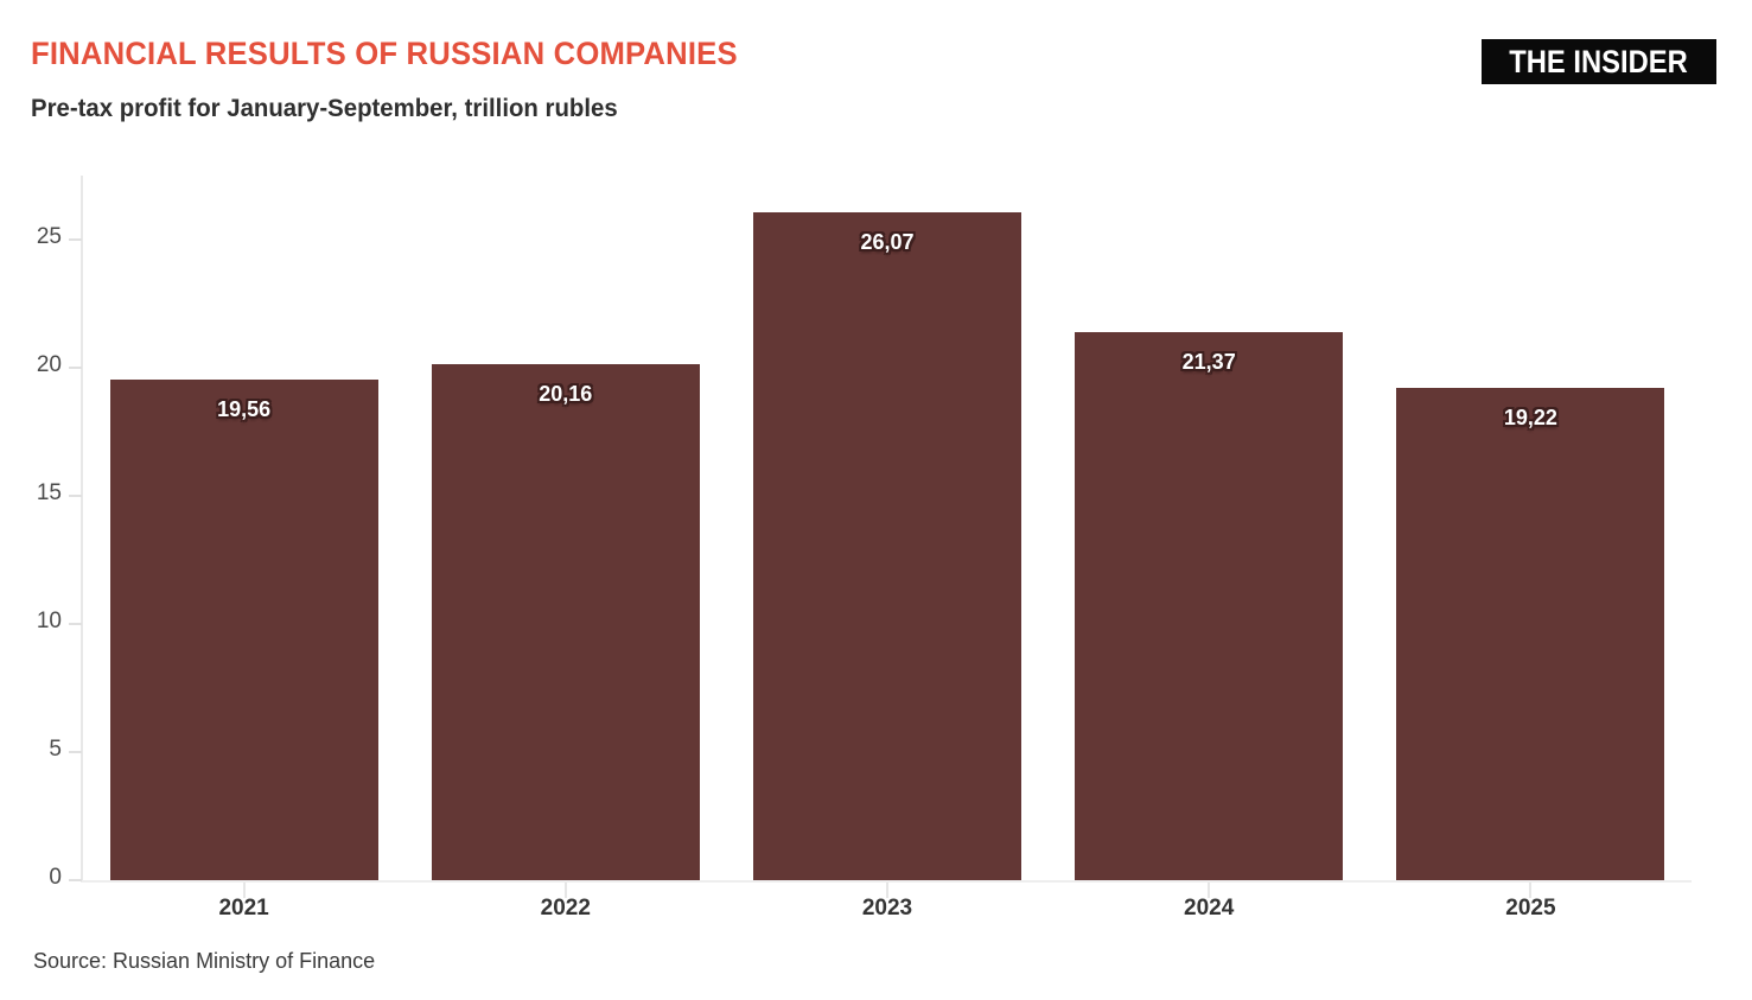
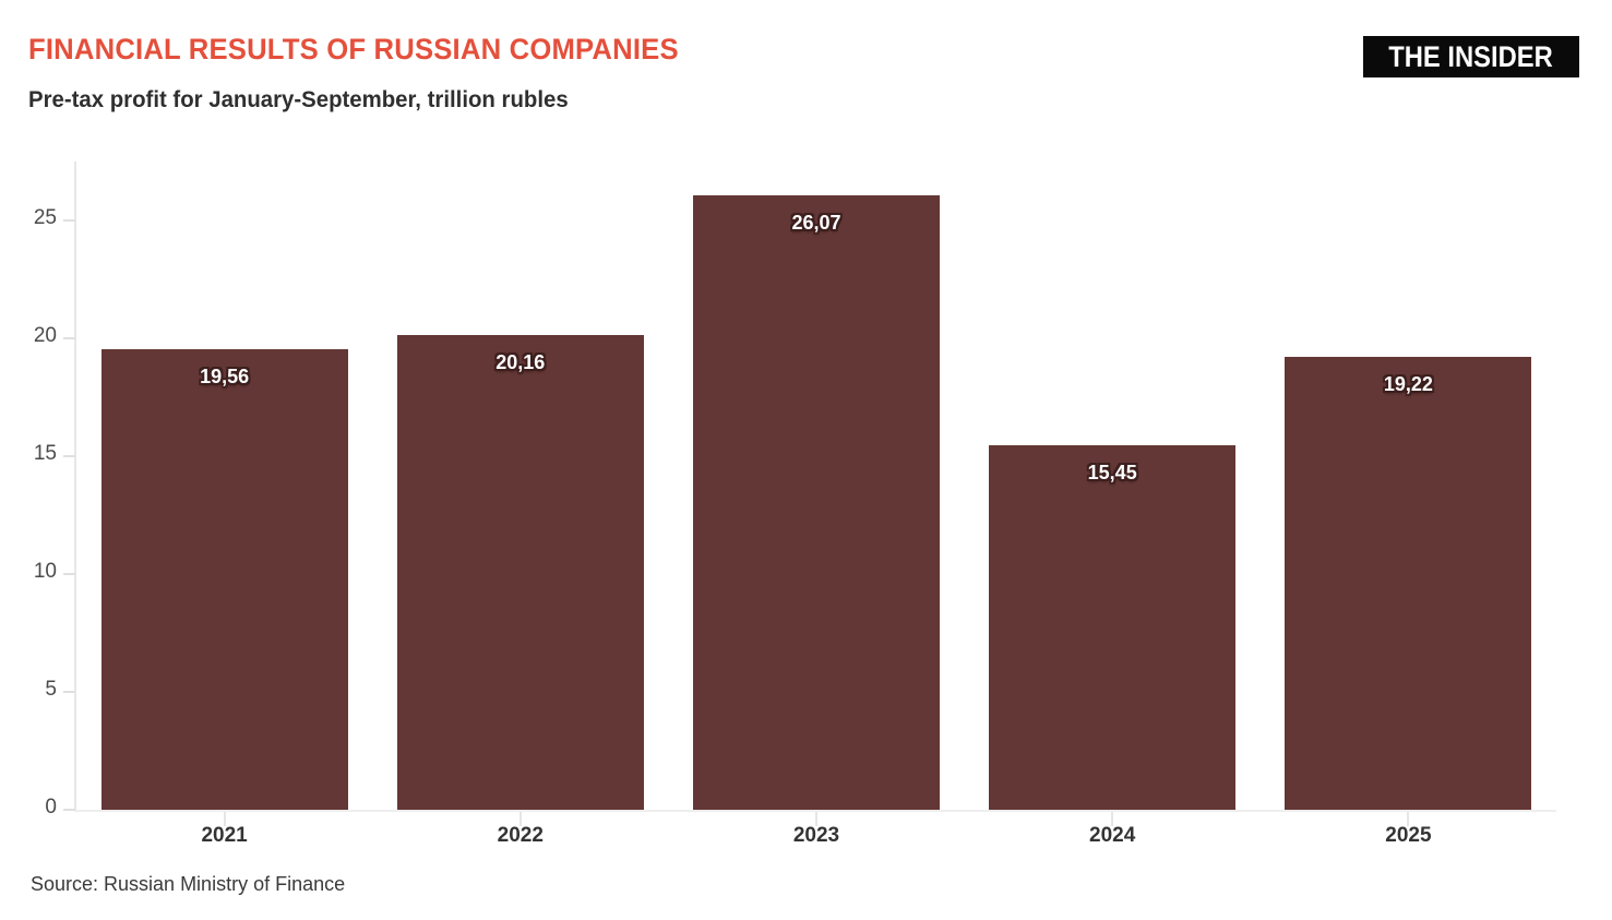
2024: 21,37 -> 15,45
